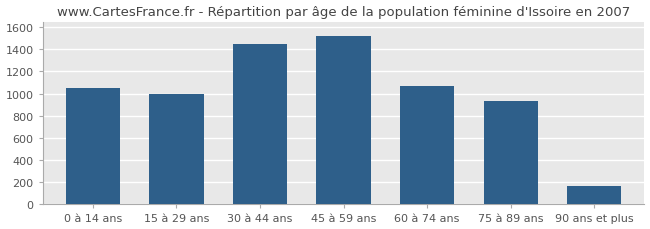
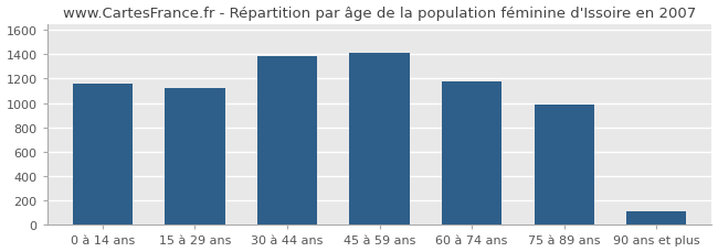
0 à 14 ans: 1050 -> 1160
15 à 29 ans: 1000 -> 1120
30 à 44 ans: 1450 -> 1380
45 à 59 ans: 1520 -> 1410
60 à 74 ans: 1070 -> 1180
75 à 89 ans: 930 -> 980
90 ans et plus: 170 -> 110
